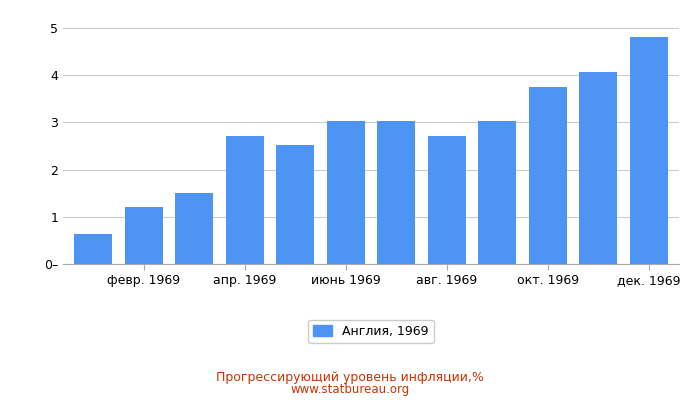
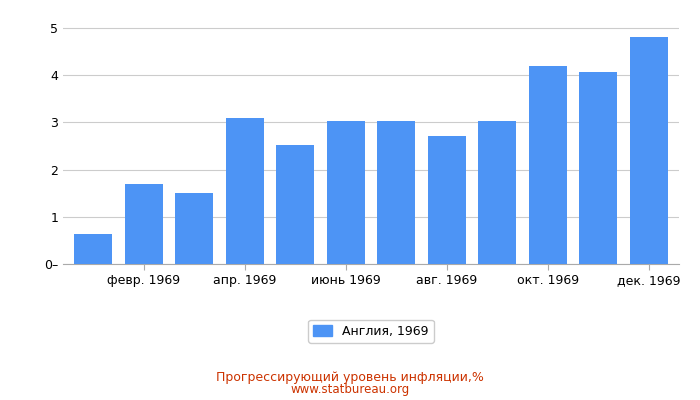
февр. 1969: 1.20 -> 1.70
апр. 1969: 2.70 -> 3.10
окт. 1969: 3.75 -> 4.20
